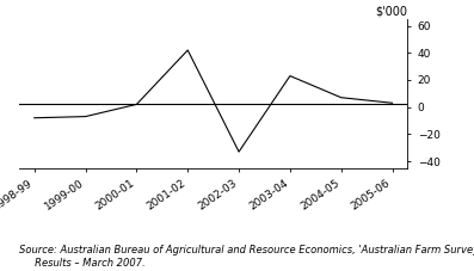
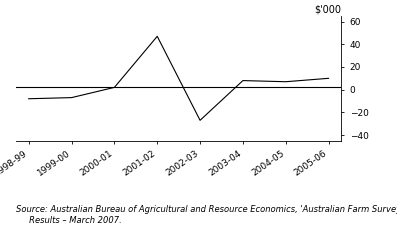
2001-02: 42 -> 47
2002-03: -33 -> -27
2003-04: 23 -> 8
2005-06: 3 -> 10
